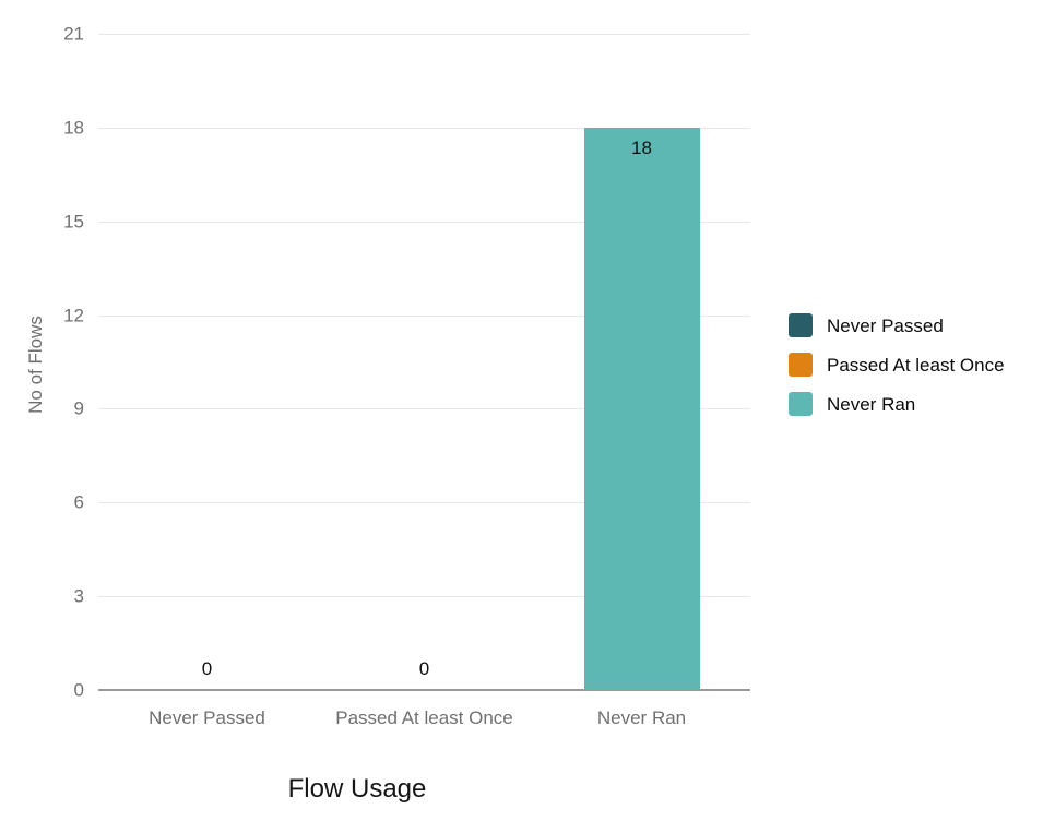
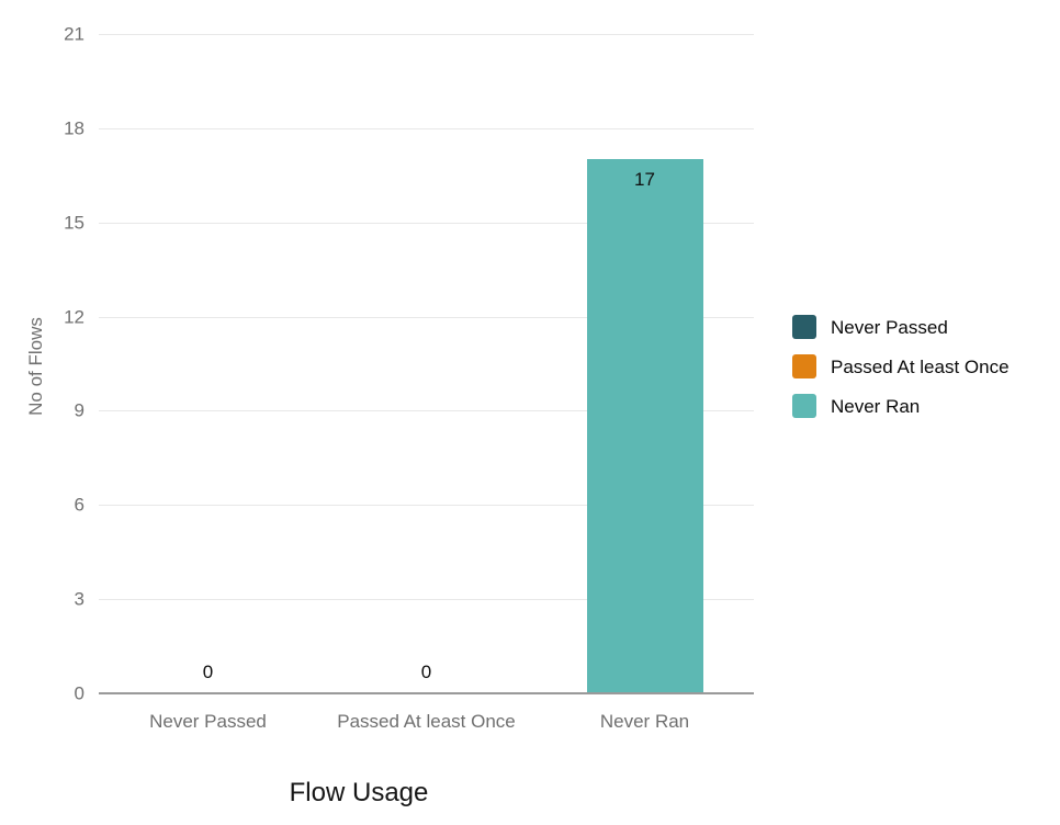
Never Ran: 18 -> 17
